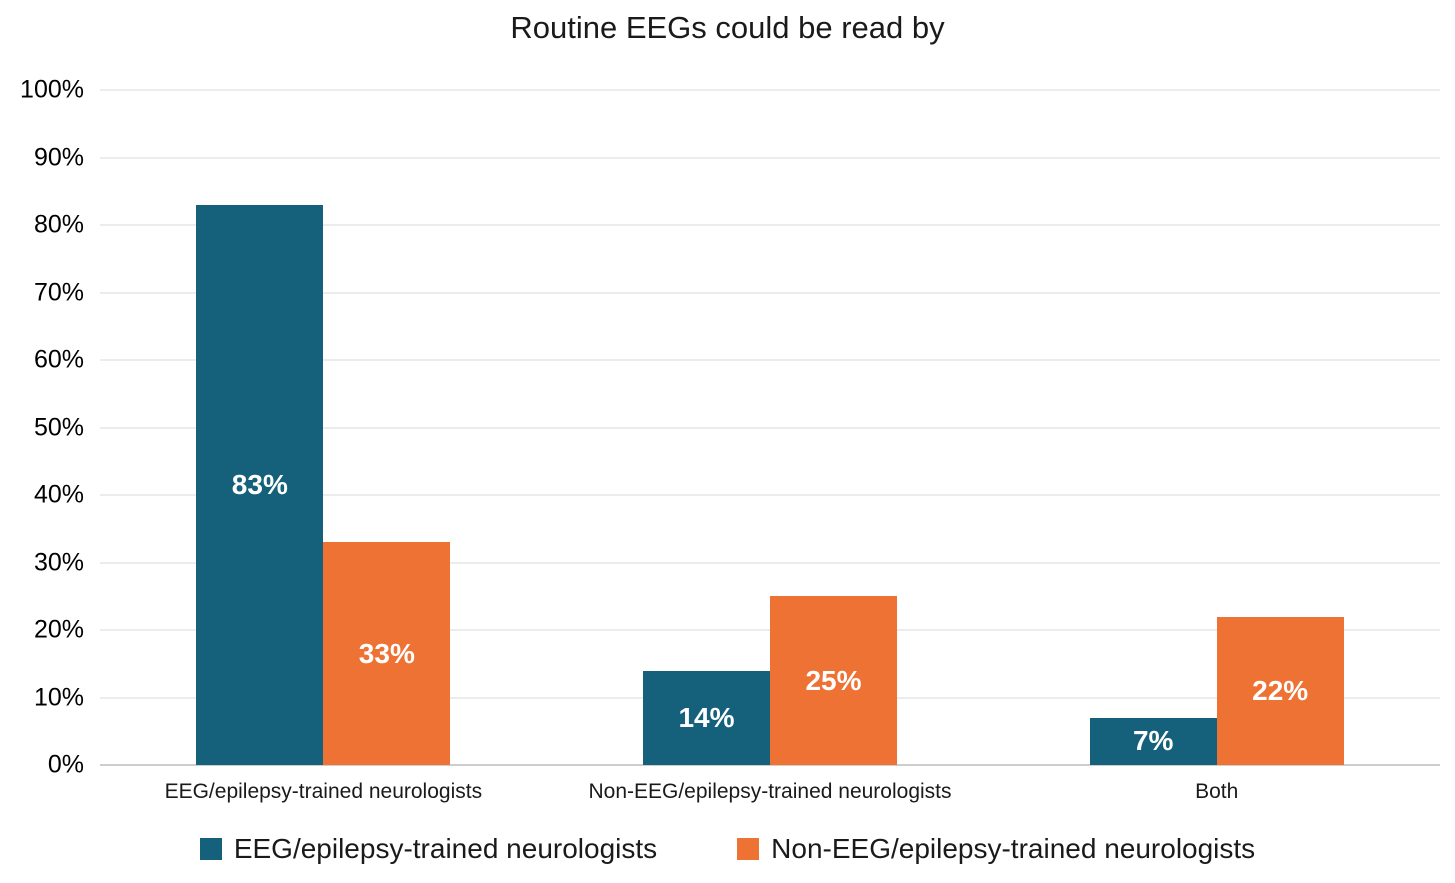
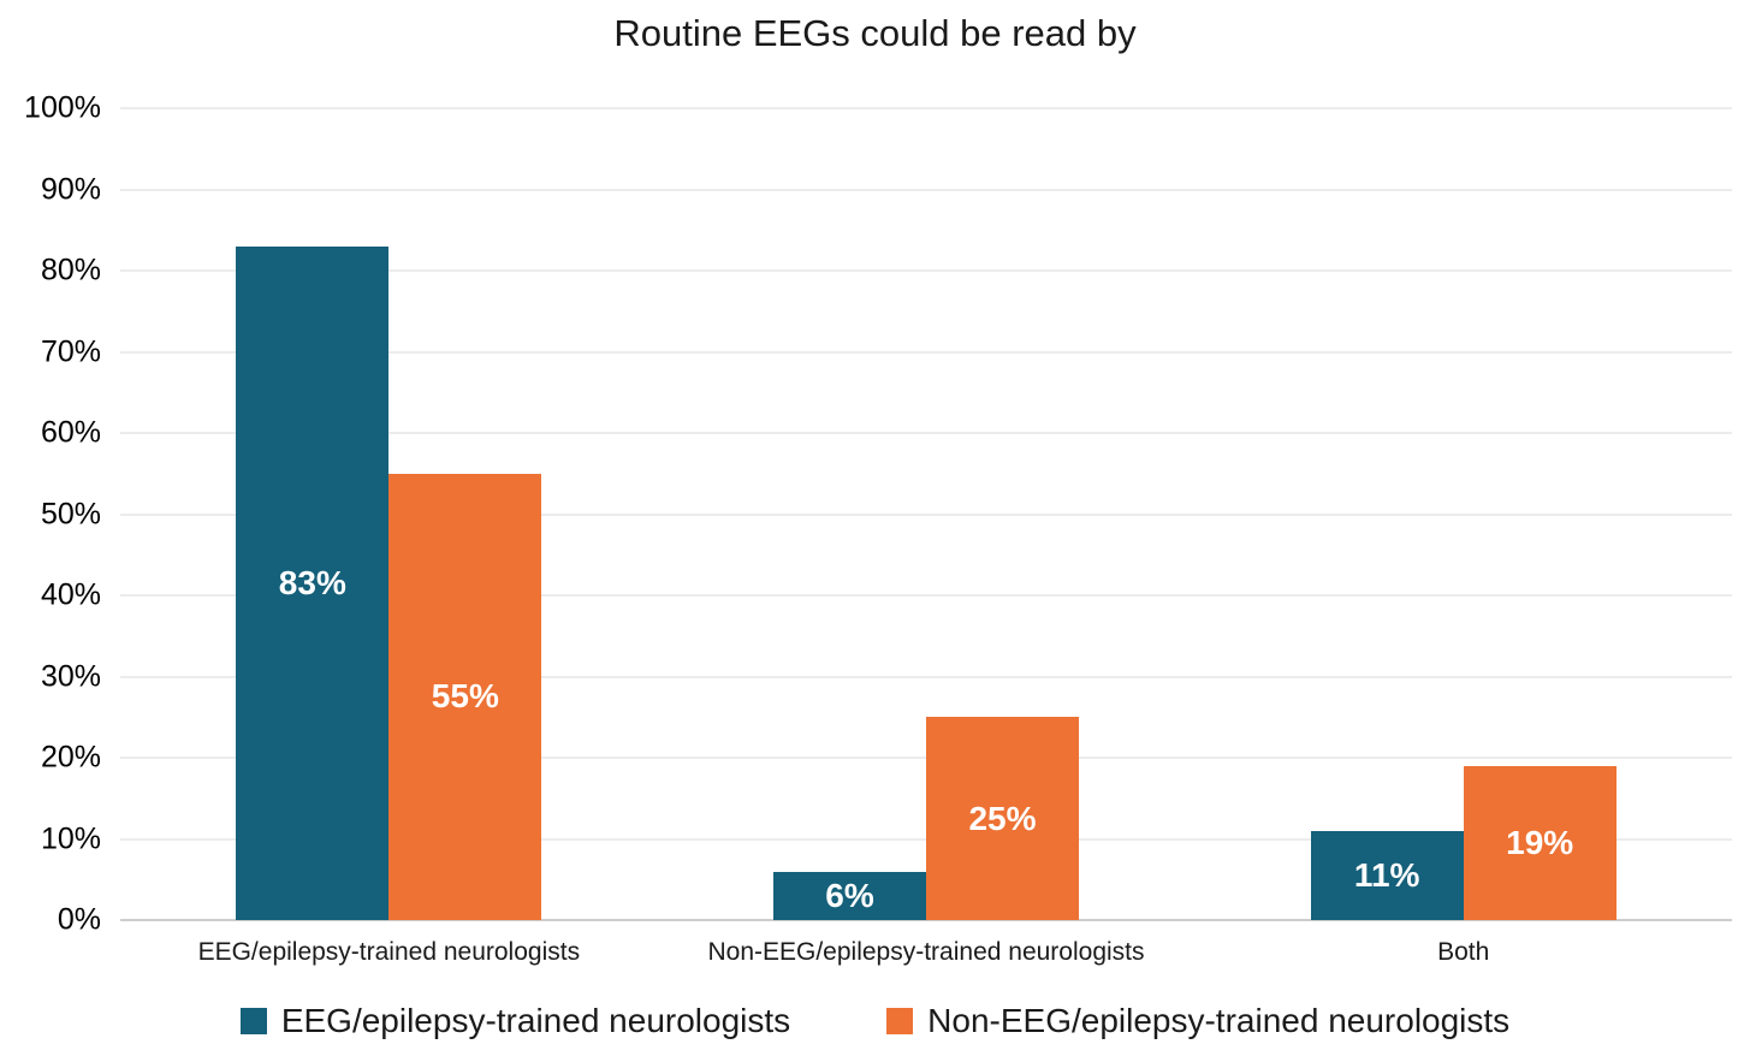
Non-EEG/epilepsy-trained neurologists/EEG/epilepsy-trained neurologists: 33% -> 55%
EEG/epilepsy-trained neurologists/Non-EEG/epilepsy-trained neurologists: 14% -> 6%
EEG/epilepsy-trained neurologists/Both: 7% -> 11%
Non-EEG/epilepsy-trained neurologists/Both: 22% -> 19%
